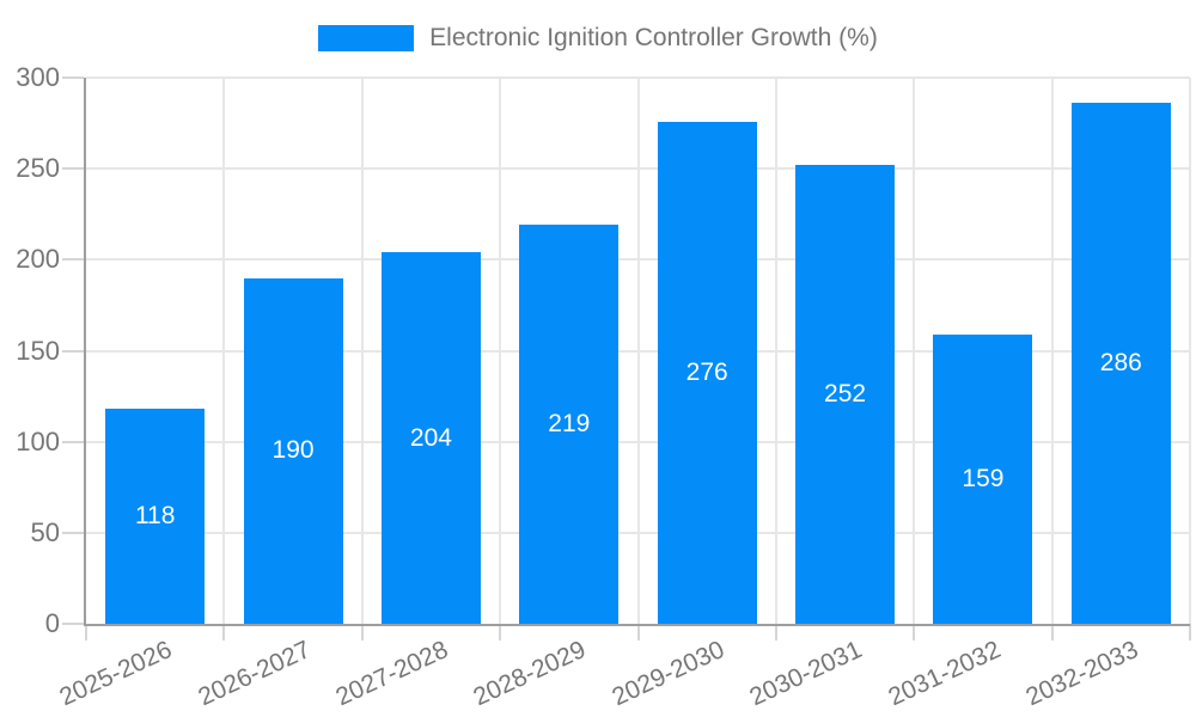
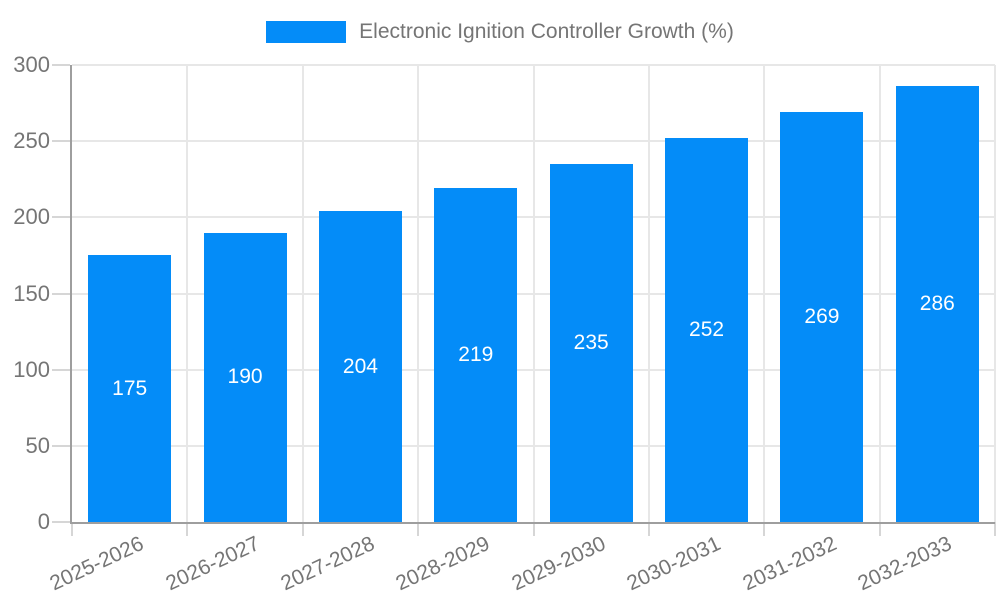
2025-2026: 118 -> 175
2029-2030: 276 -> 235
2031-2032: 159 -> 269
